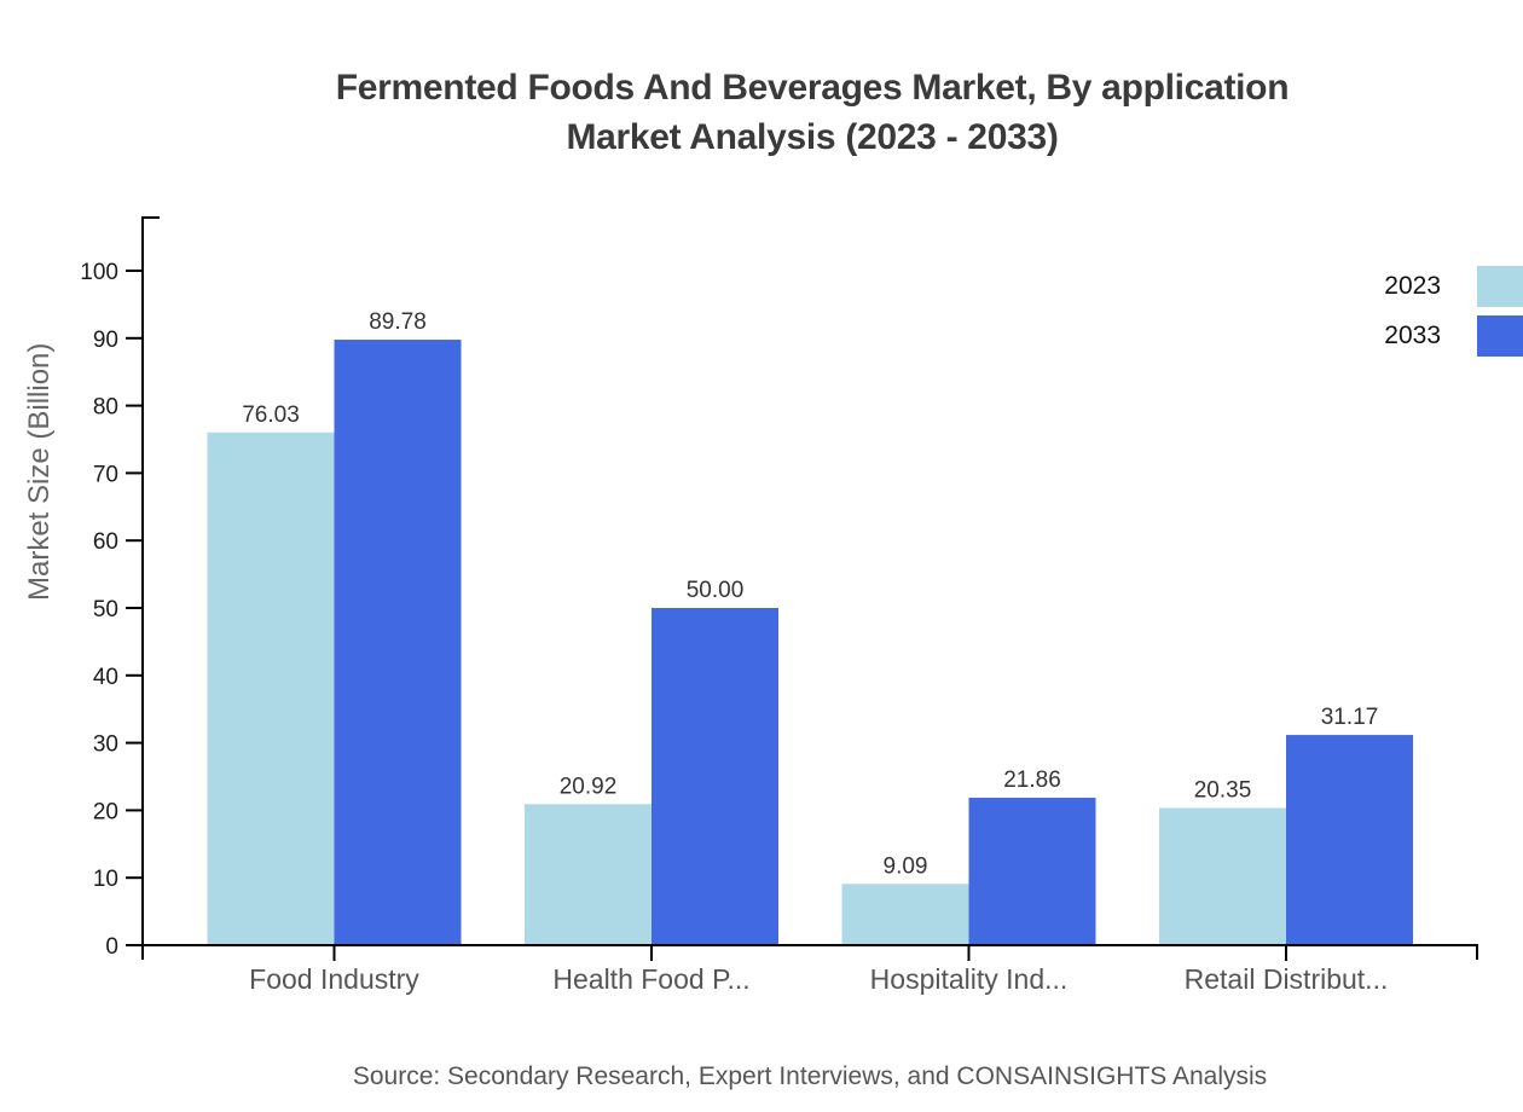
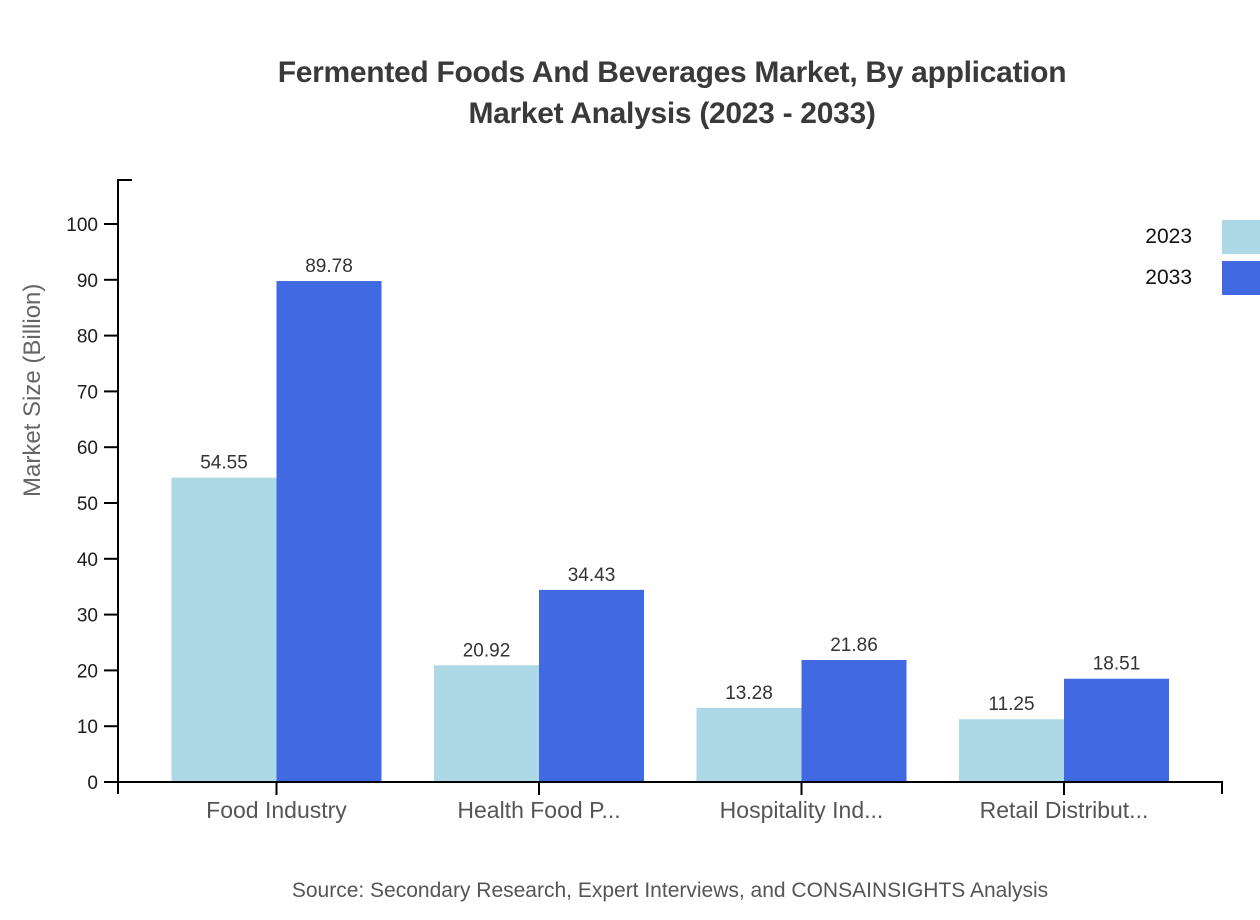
2023/Food Industry: 76.03 -> 54.55
2033/Health Food P...: 50.00 -> 34.43
2023/Hospitality Ind...: 9.09 -> 13.28
2023/Retail Distribut...: 20.35 -> 11.25
2033/Retail Distribut...: 31.17 -> 18.51
